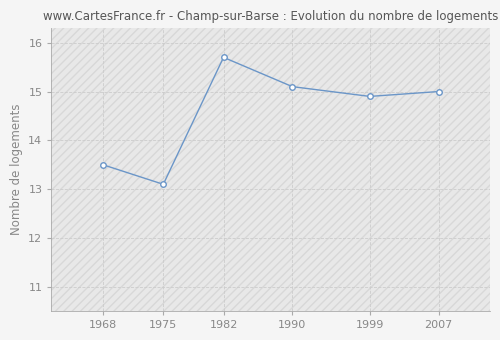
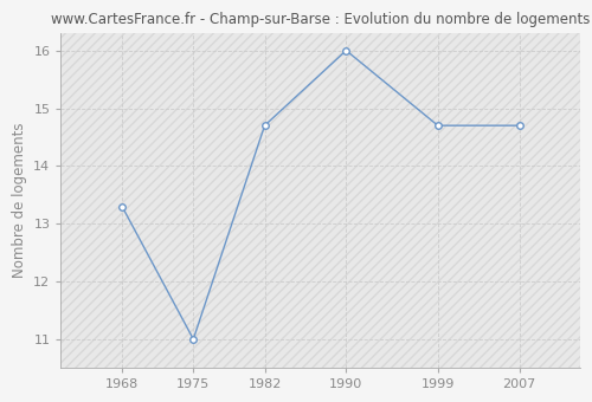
1968: 13.5 -> 13.3
1975: 13.1 -> 11.0
1982: 15.7 -> 14.7
1990: 15.1 -> 16.0
1999: 14.9 -> 14.7
2007: 15.0 -> 14.7
